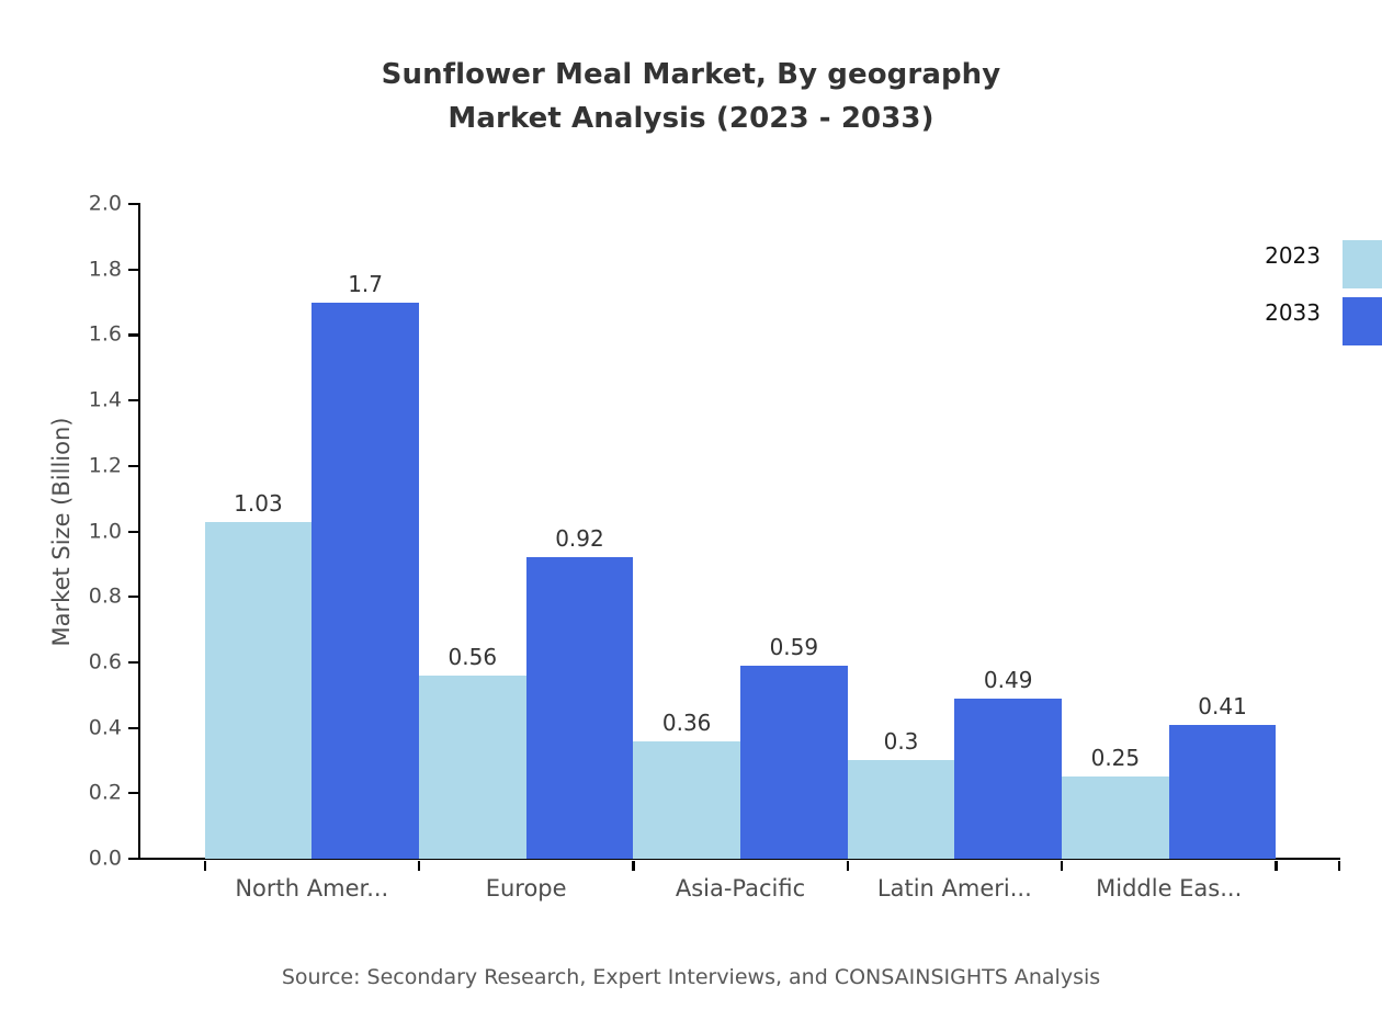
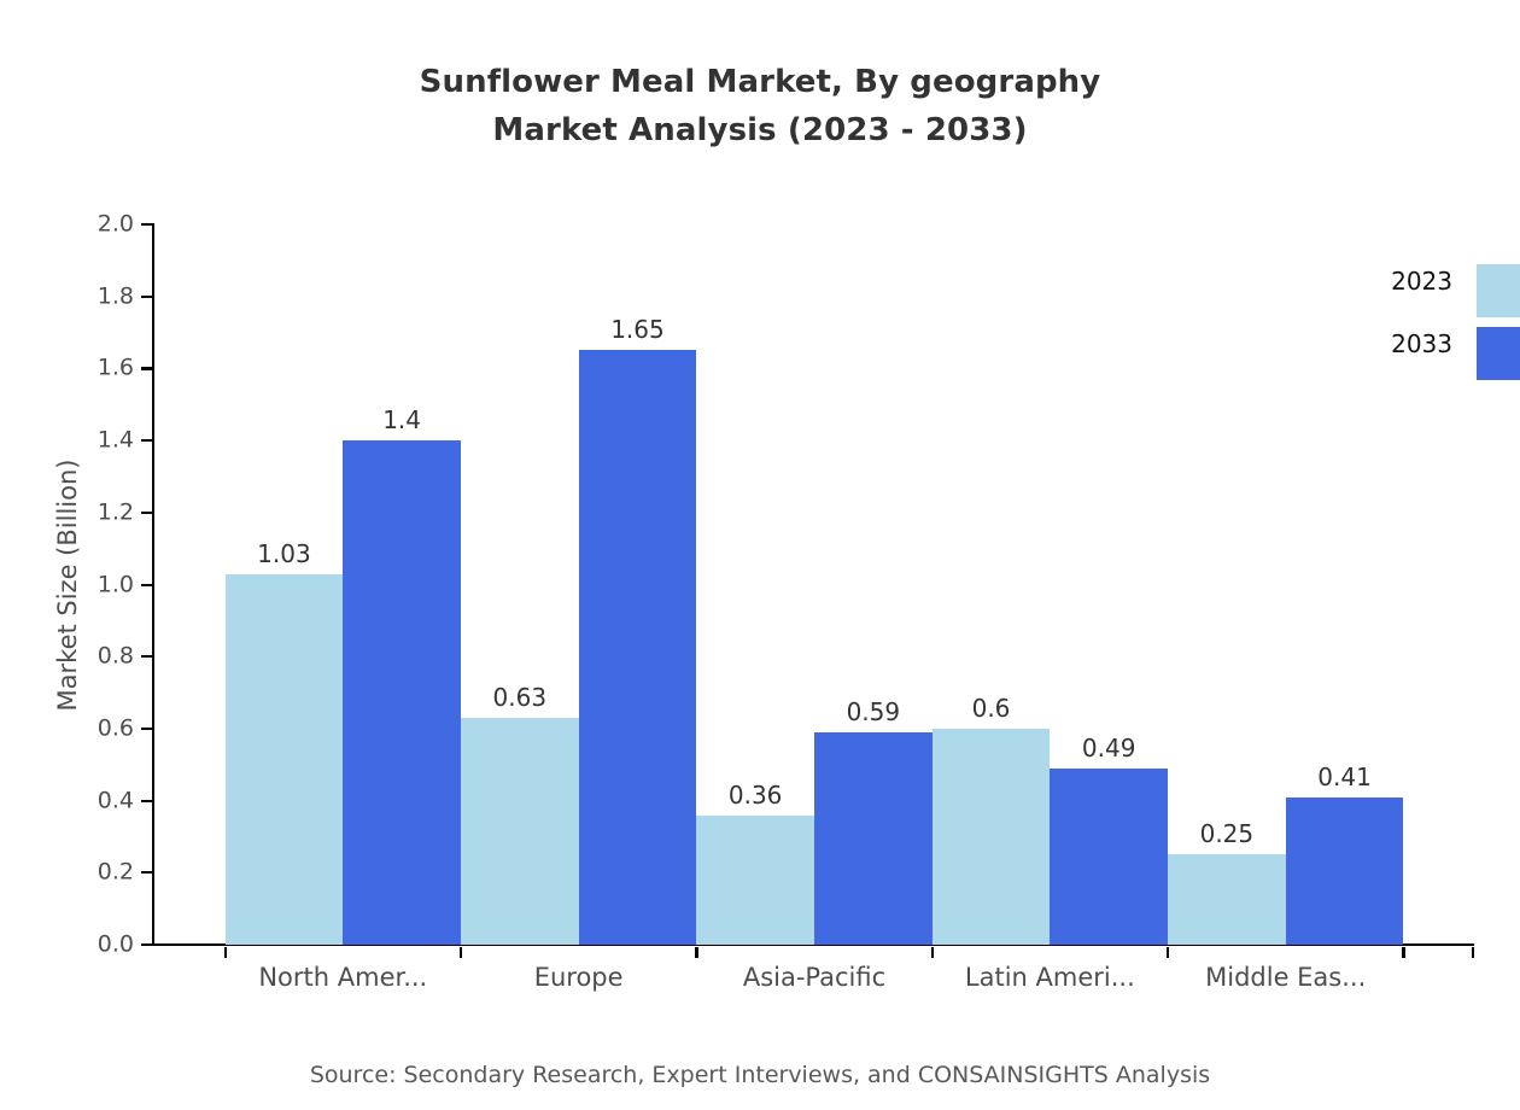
2033/North Amer...: 1.7 -> 1.4
2023/Europe: 0.56 -> 0.63
2033/Europe: 0.92 -> 1.65
2023/Latin Ameri...: 0.3 -> 0.6
